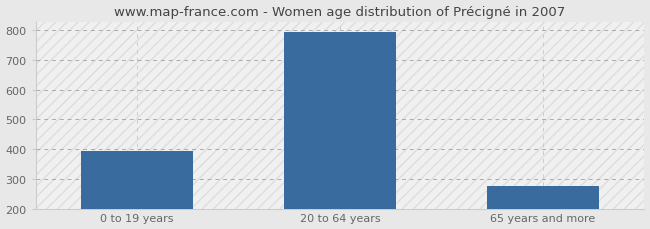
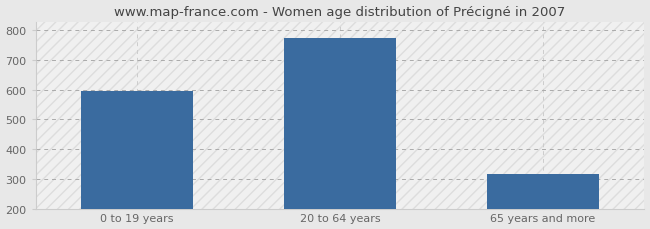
0 to 19 years: 395 -> 595
20 to 64 years: 795 -> 775
65 years and more: 275 -> 315
